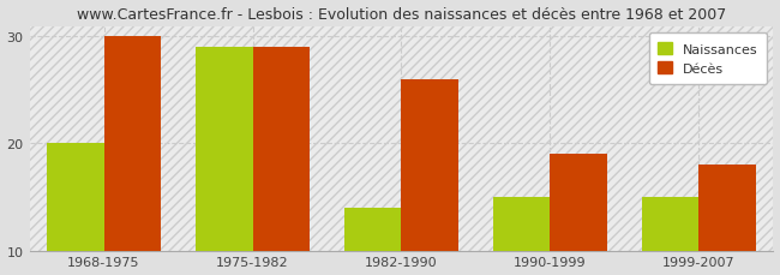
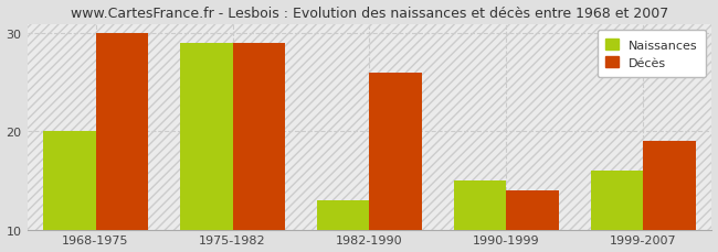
Naissances/1982-1990: 14 -> 13
Décès/1990-1999: 19 -> 14
Naissances/1999-2007: 15 -> 16
Décès/1999-2007: 18 -> 19
